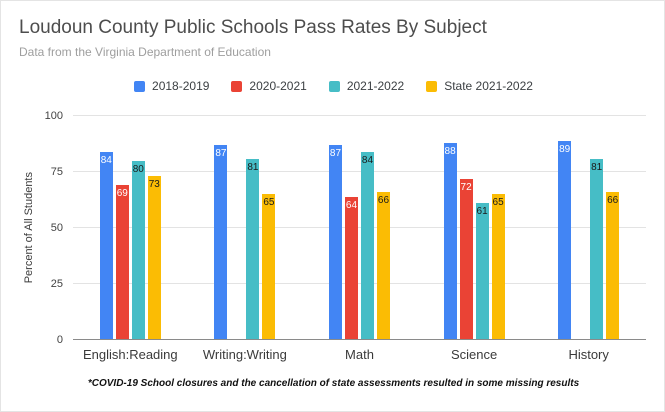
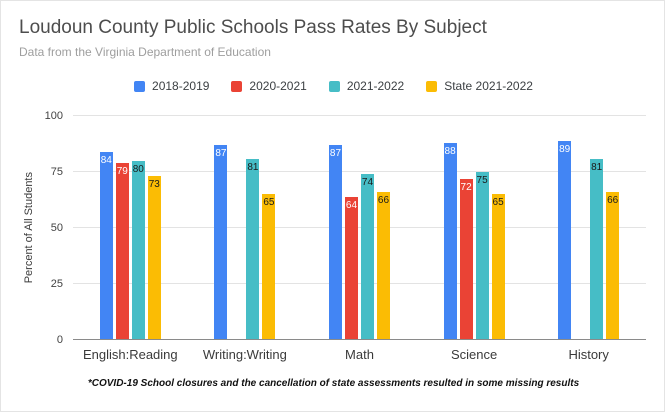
2020-2021/English:Reading: 69 -> 79
2021-2022/Math: 84 -> 74
2021-2022/Science: 61 -> 75
